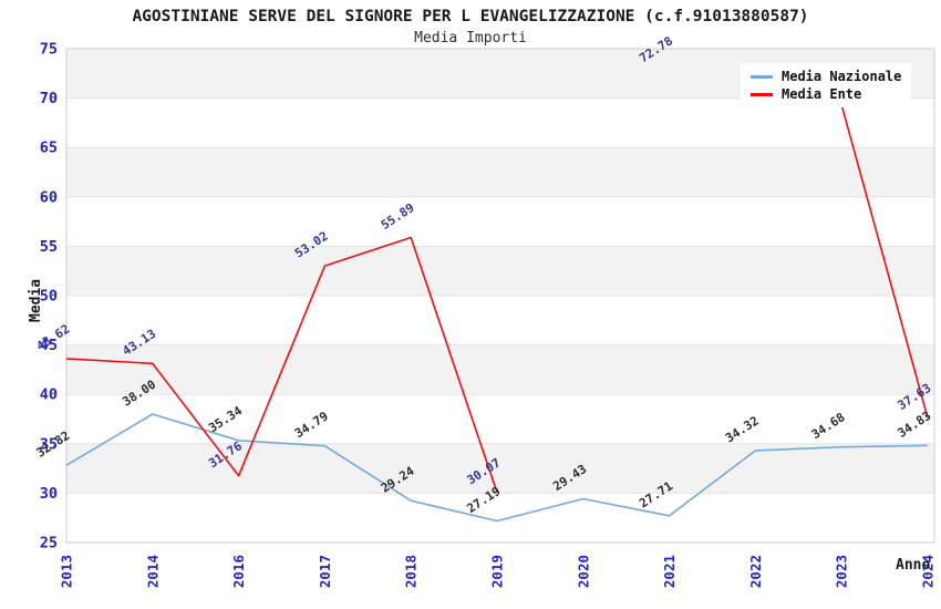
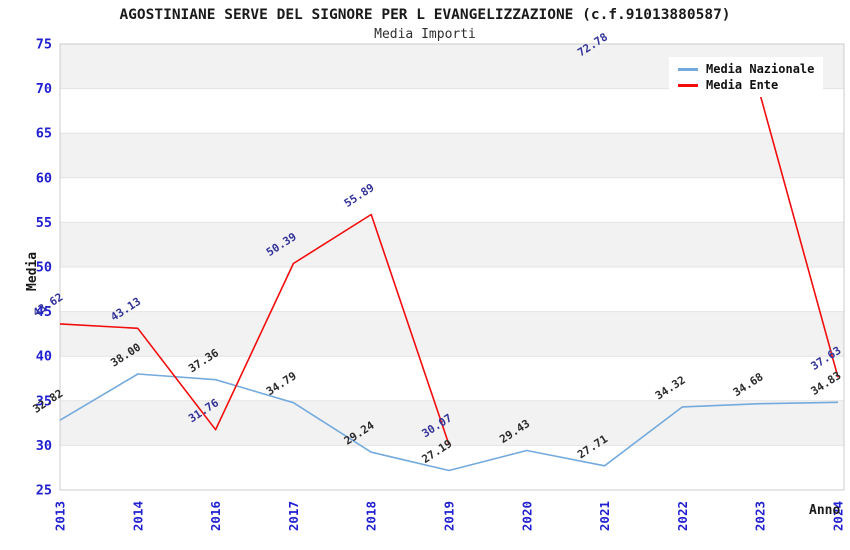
Media Nazionale/2016: 35.34 -> 37.36
Media Ente/2017: 53.02 -> 50.39
